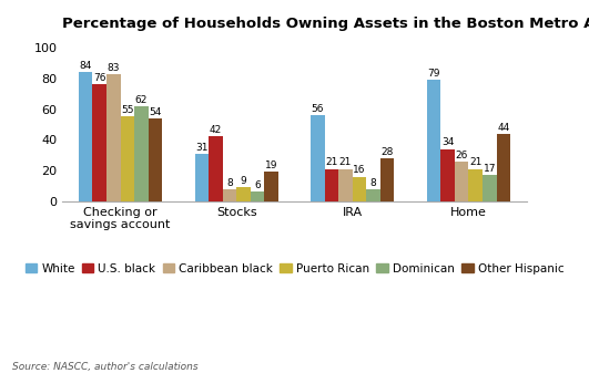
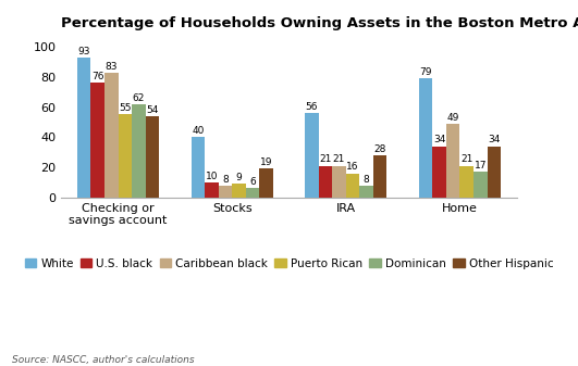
White/Checking or savings account: 84 -> 93
White/Stocks: 31 -> 40
U.S. black/Stocks: 42 -> 10
Caribbean black/Home: 26 -> 49
Other Hispanic/Home: 44 -> 34
